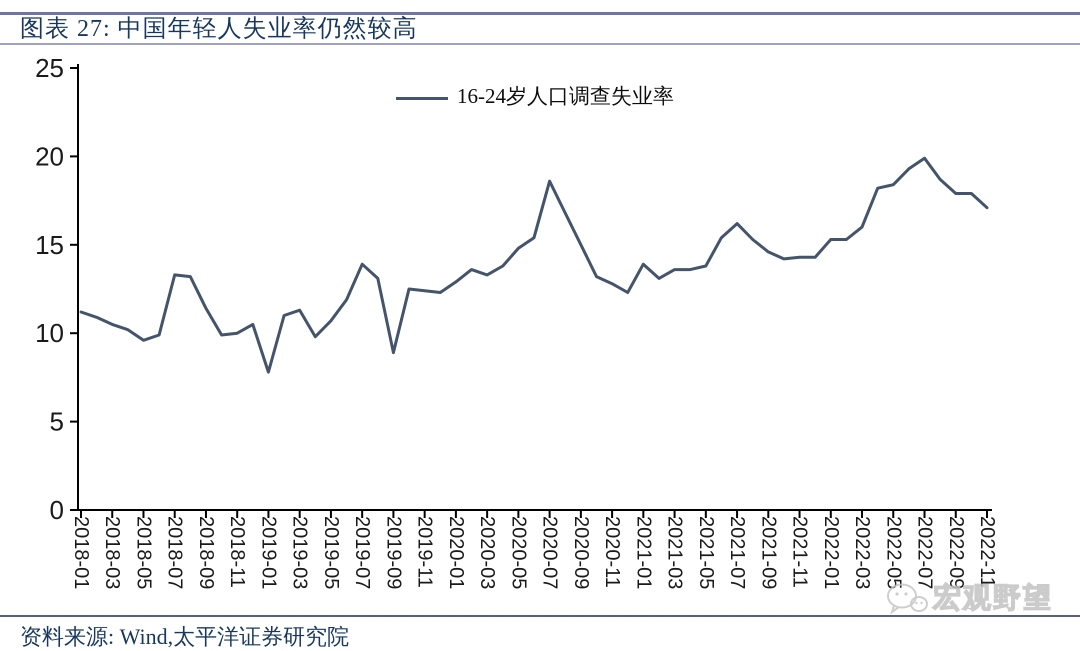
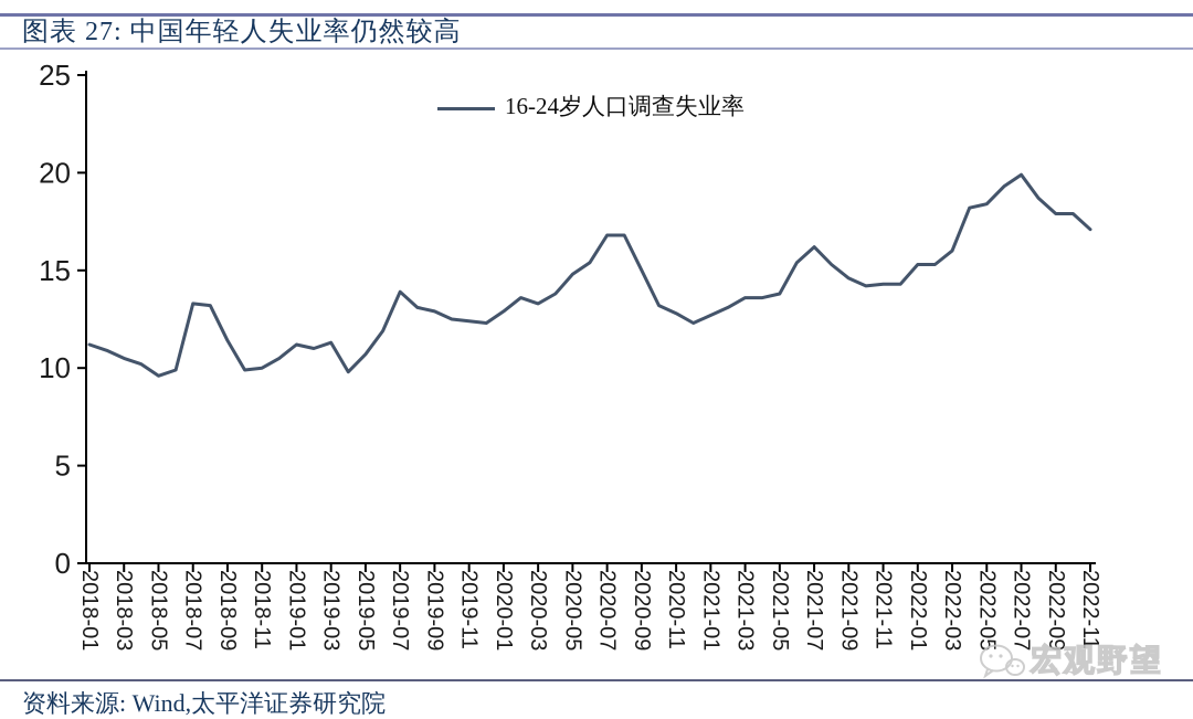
2019-01: 7.8 -> 11.2
2019-09: 8.9 -> 12.9
2020-07: 18.6 -> 16.8
2021-01: 13.9 -> 12.7
